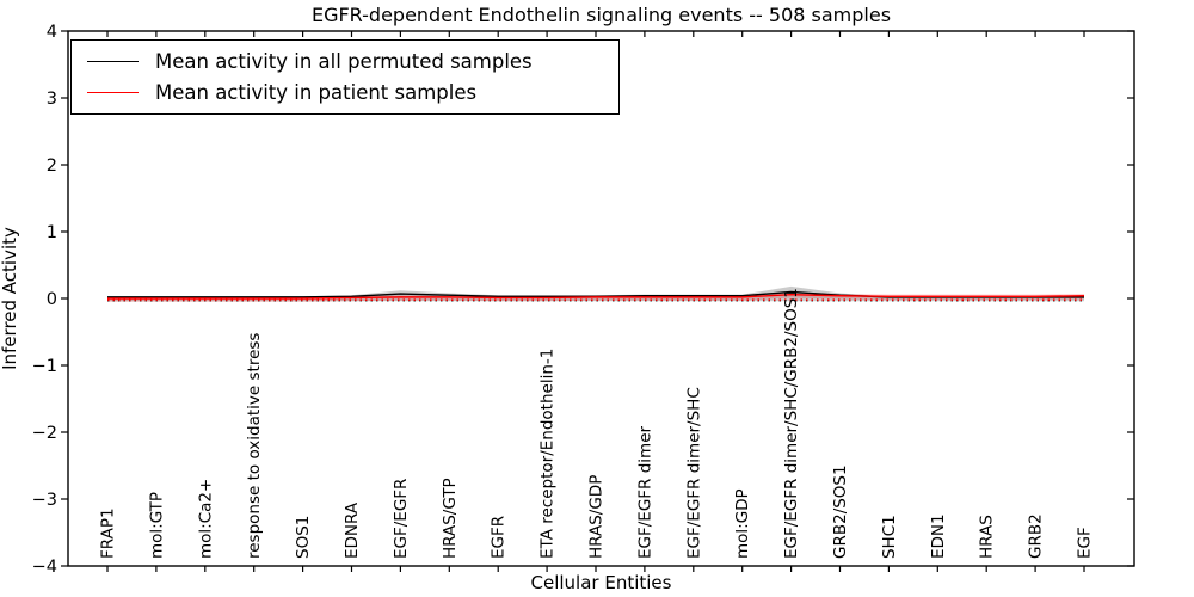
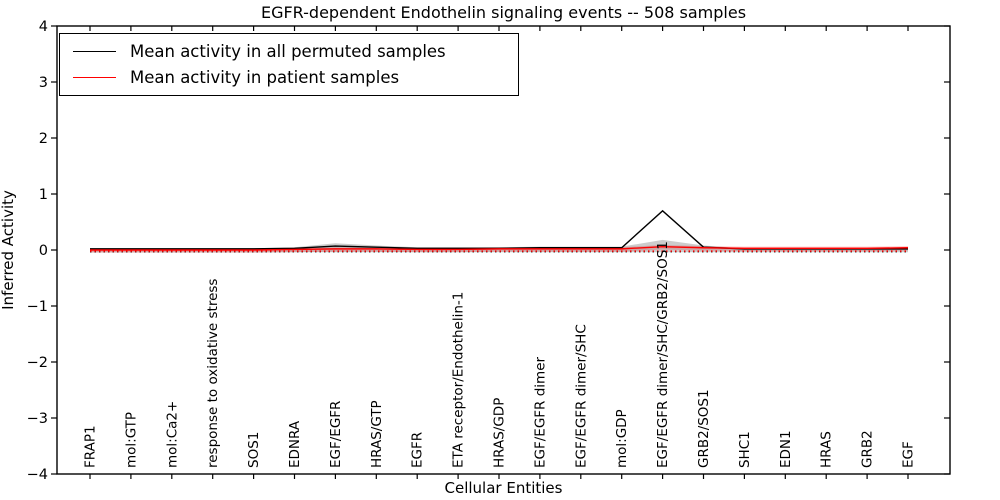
Mean activity in all permuted samples/EGF/EGFR dimer/SHC/GRB2/SOS1: 0.1 -> 0.7
